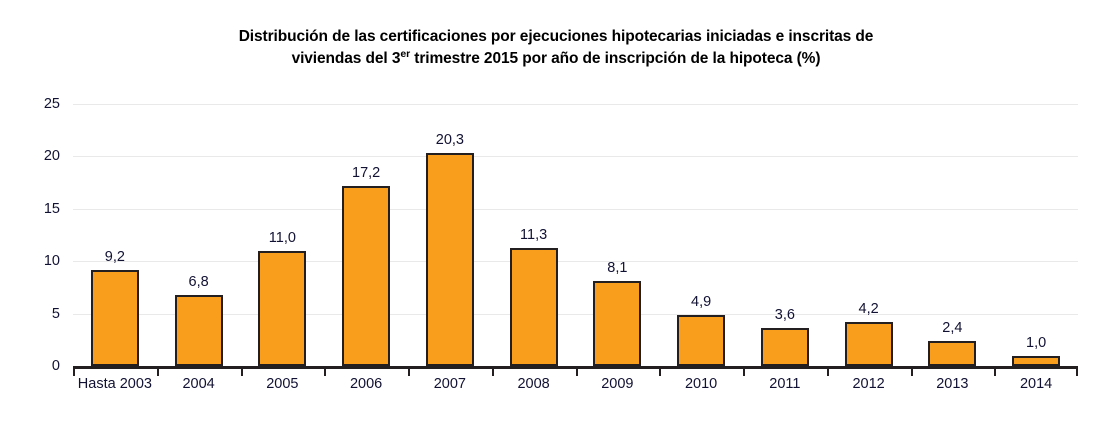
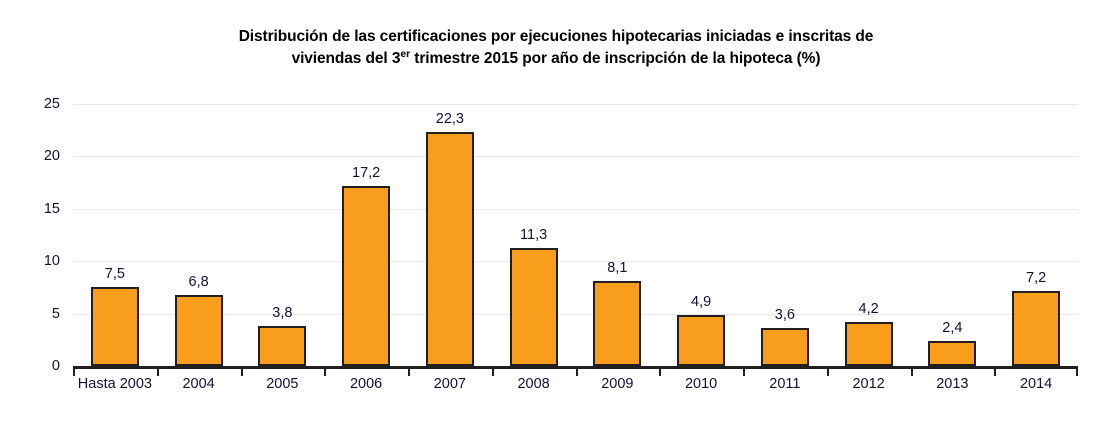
Hasta 2003: 9,2 -> 7,5
2005: 11,0 -> 3,8
2007: 20,3 -> 22,3
2014: 1,0 -> 7,2
